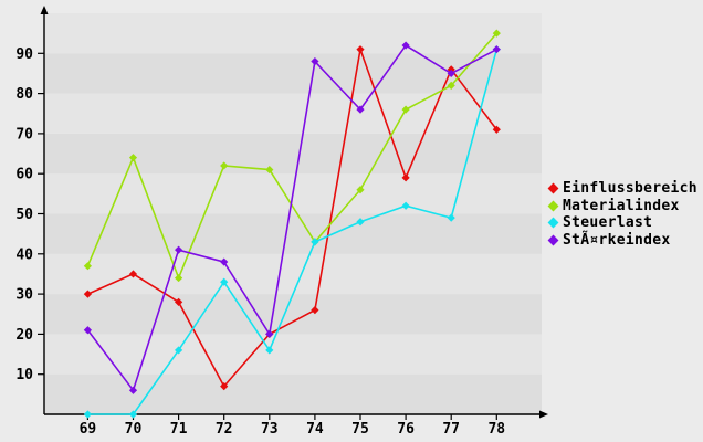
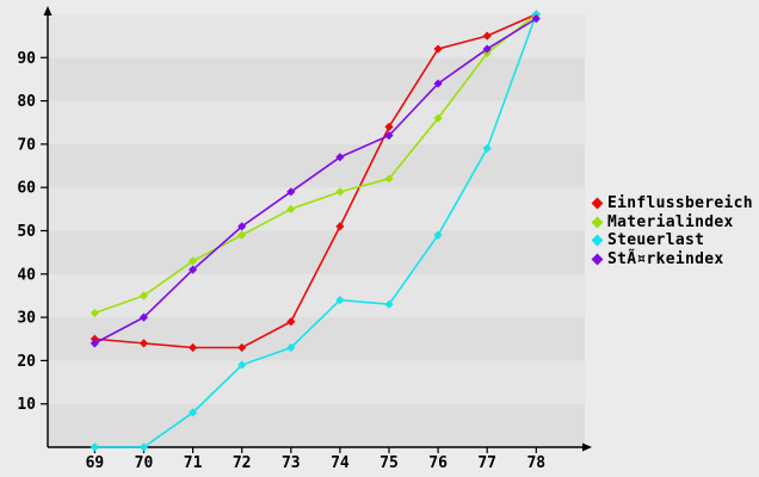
Einflussbereich/69: 30 -> 25
Materialindex/69: 37 -> 31
StÃ¤rkeindex/69: 21 -> 24
Einflussbereich/70: 35 -> 24
Materialindex/70: 64 -> 35
StÃ¤rkeindex/70: 6 -> 30
Einflussbereich/71: 28 -> 23
Materialindex/71: 34 -> 43
Steuerlast/71: 16 -> 8
Einflussbereich/72: 7 -> 23
Materialindex/72: 62 -> 49
Steuerlast/72: 33 -> 19
StÃ¤rkeindex/72: 38 -> 51
Einflussbereich/73: 20 -> 29
Materialindex/73: 61 -> 55
Steuerlast/73: 16 -> 23
StÃ¤rkeindex/73: 20 -> 59
Einflussbereich/74: 26 -> 51
Materialindex/74: 43 -> 59
Steuerlast/74: 43 -> 34
StÃ¤rkeindex/74: 88 -> 67
Einflussbereich/75: 91 -> 74
Materialindex/75: 56 -> 62
Steuerlast/75: 48 -> 33
StÃ¤rkeindex/75: 76 -> 72
Einflussbereich/76: 59 -> 92
Steuerlast/76: 52 -> 49
StÃ¤rkeindex/76: 92 -> 84
Einflussbereich/77: 86 -> 95
Materialindex/77: 82 -> 91
Steuerlast/77: 49 -> 69
StÃ¤rkeindex/77: 85 -> 92
Einflussbereich/78: 71 -> 100
Materialindex/78: 95 -> 100
Steuerlast/78: 91 -> 100
StÃ¤rkeindex/78: 91 -> 99
